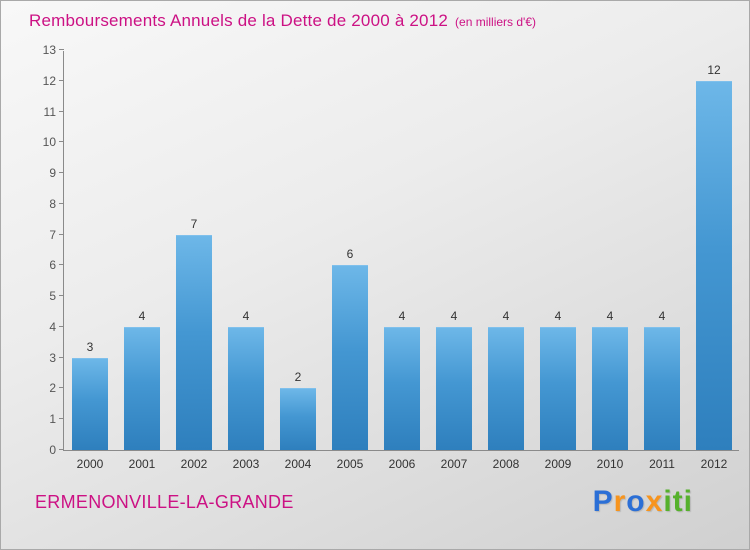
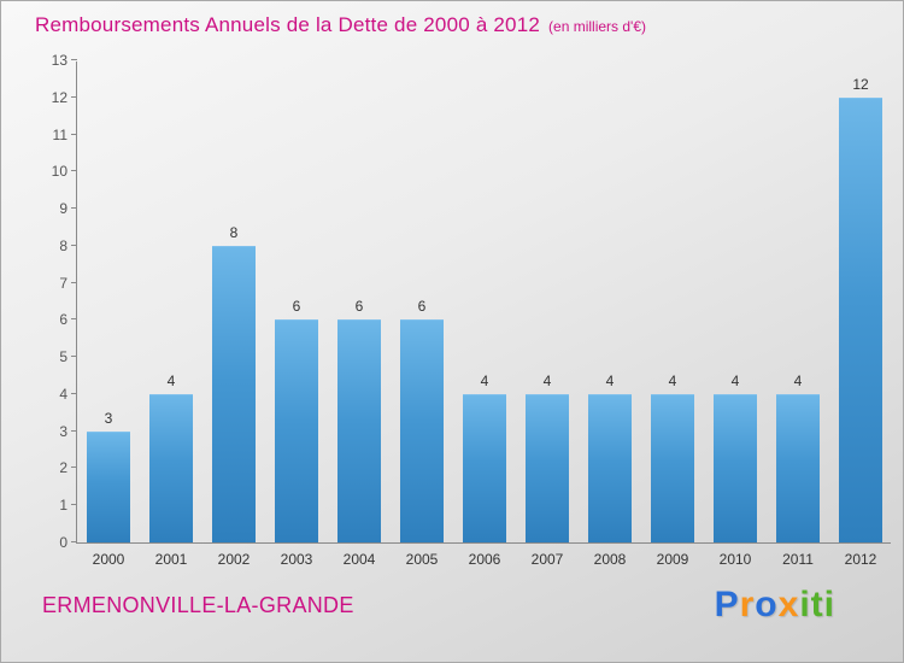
2002: 7 -> 8
2003: 4 -> 6
2004: 2 -> 6
